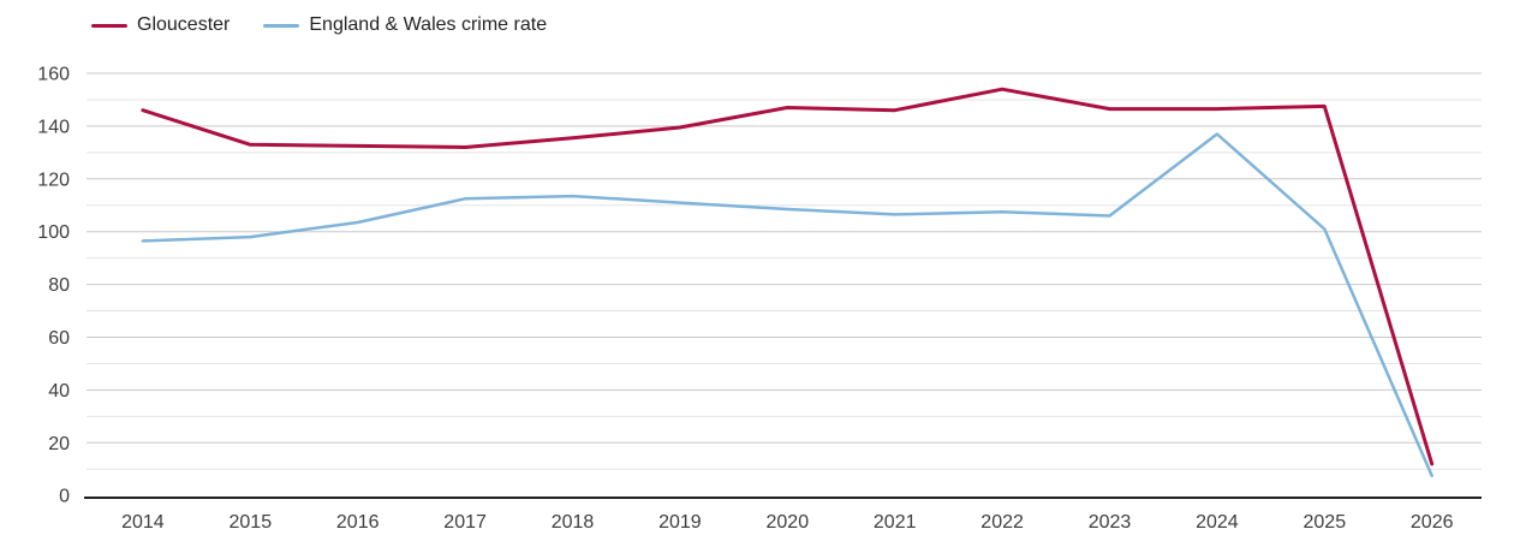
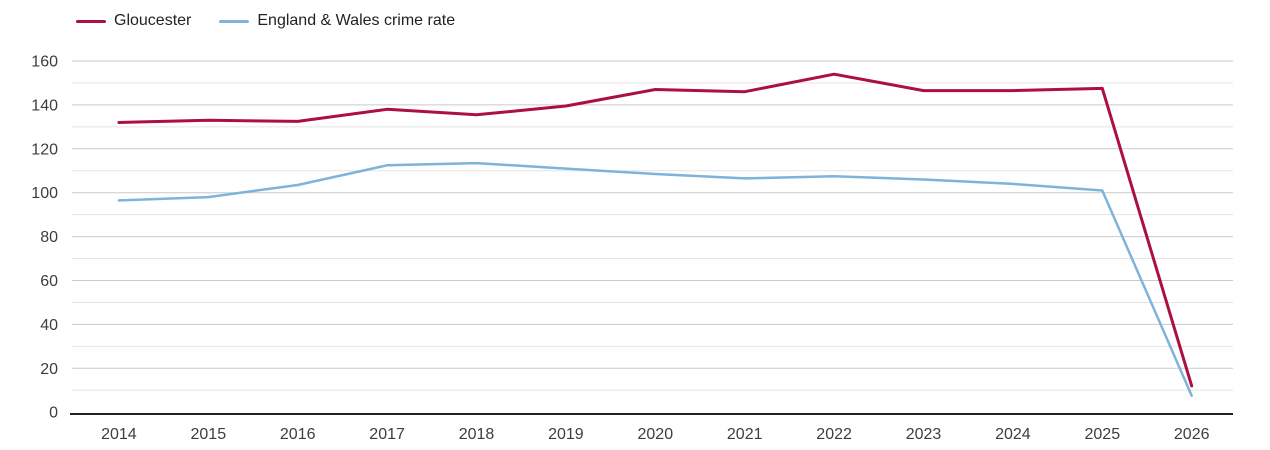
Gloucester/2014: 146 -> 132
Gloucester/2017: 132 -> 138
England & Wales crime rate/2024: 137 -> 104
